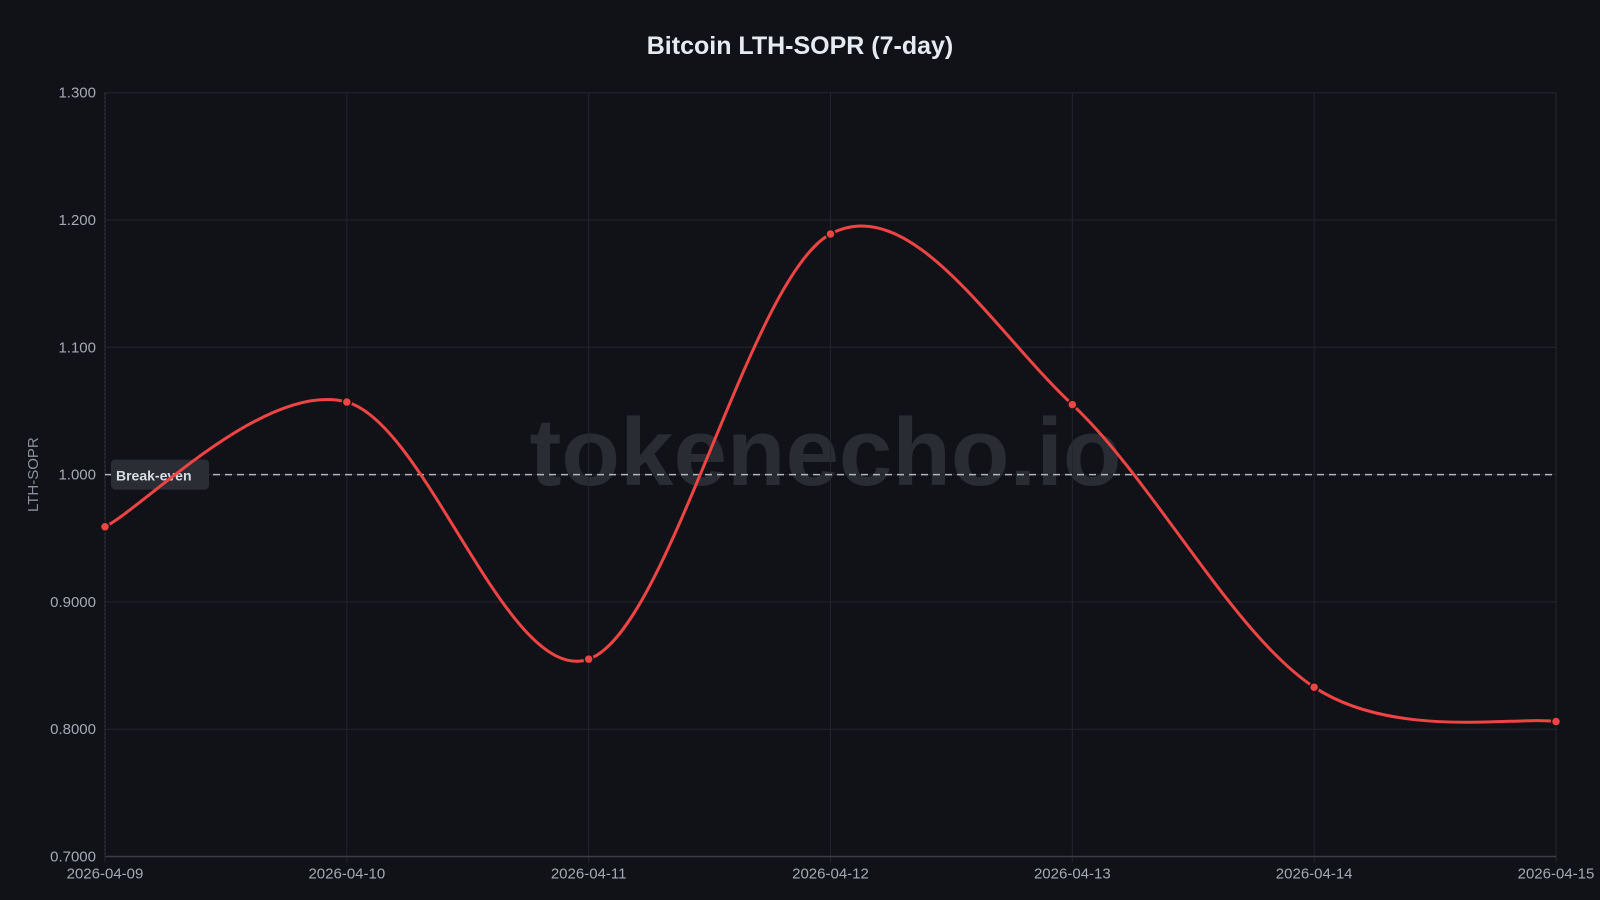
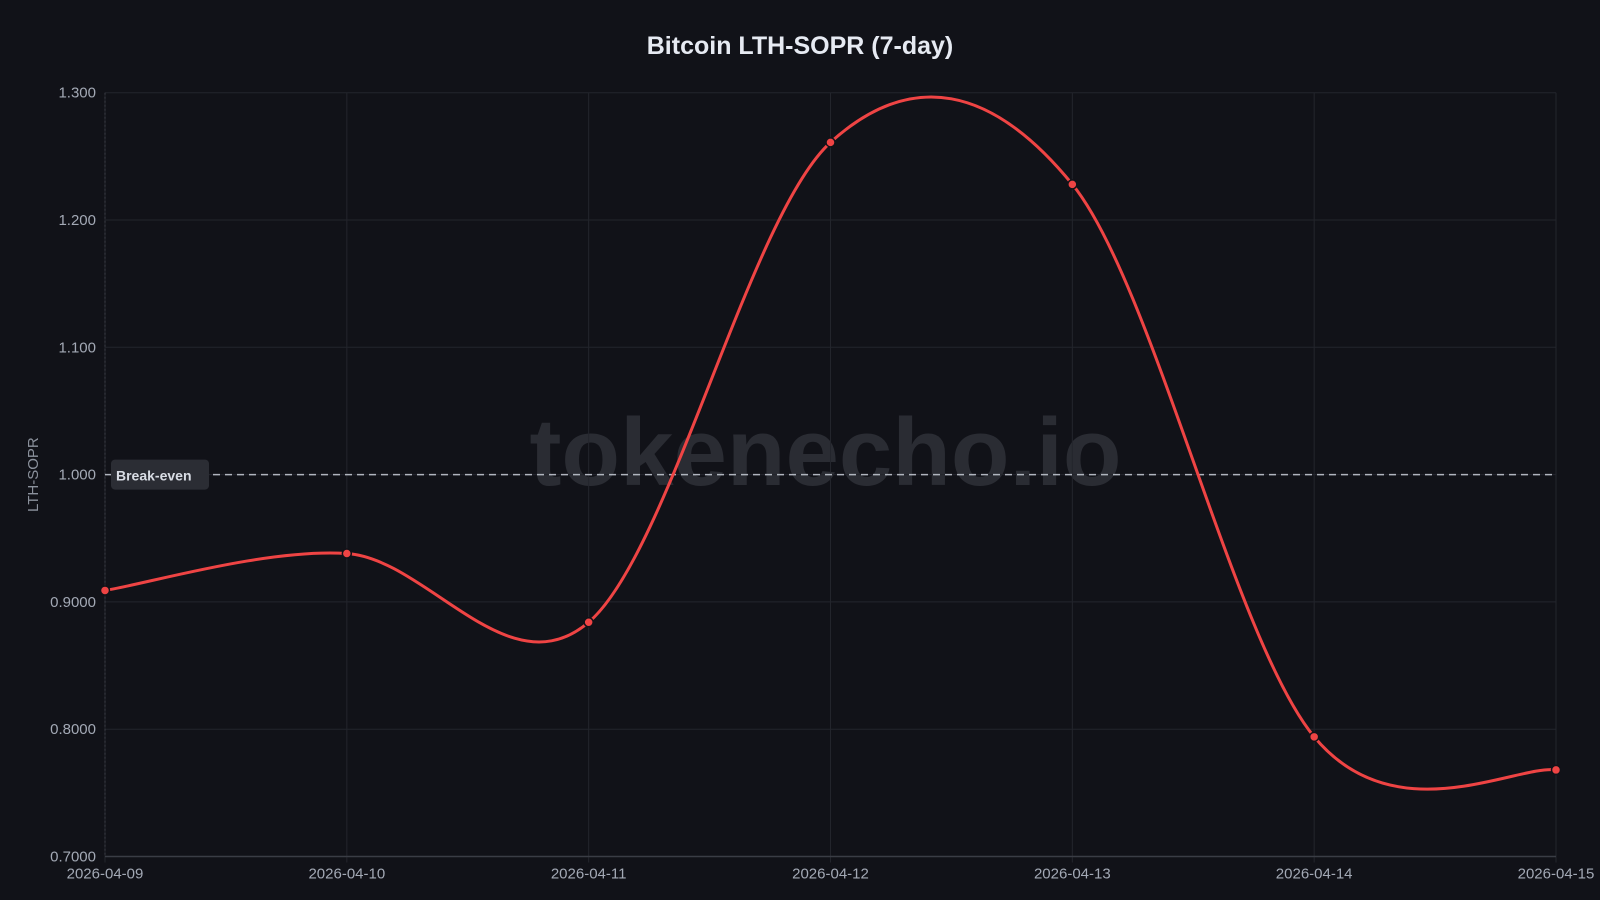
2026-04-09: 0.959 -> 0.909
2026-04-10: 1.057 -> 0.938
2026-04-11: 0.855 -> 0.884
2026-04-12: 1.189 -> 1.261
2026-04-13: 1.055 -> 1.228
2026-04-14: 0.833 -> 0.794
2026-04-15: 0.806 -> 0.768
